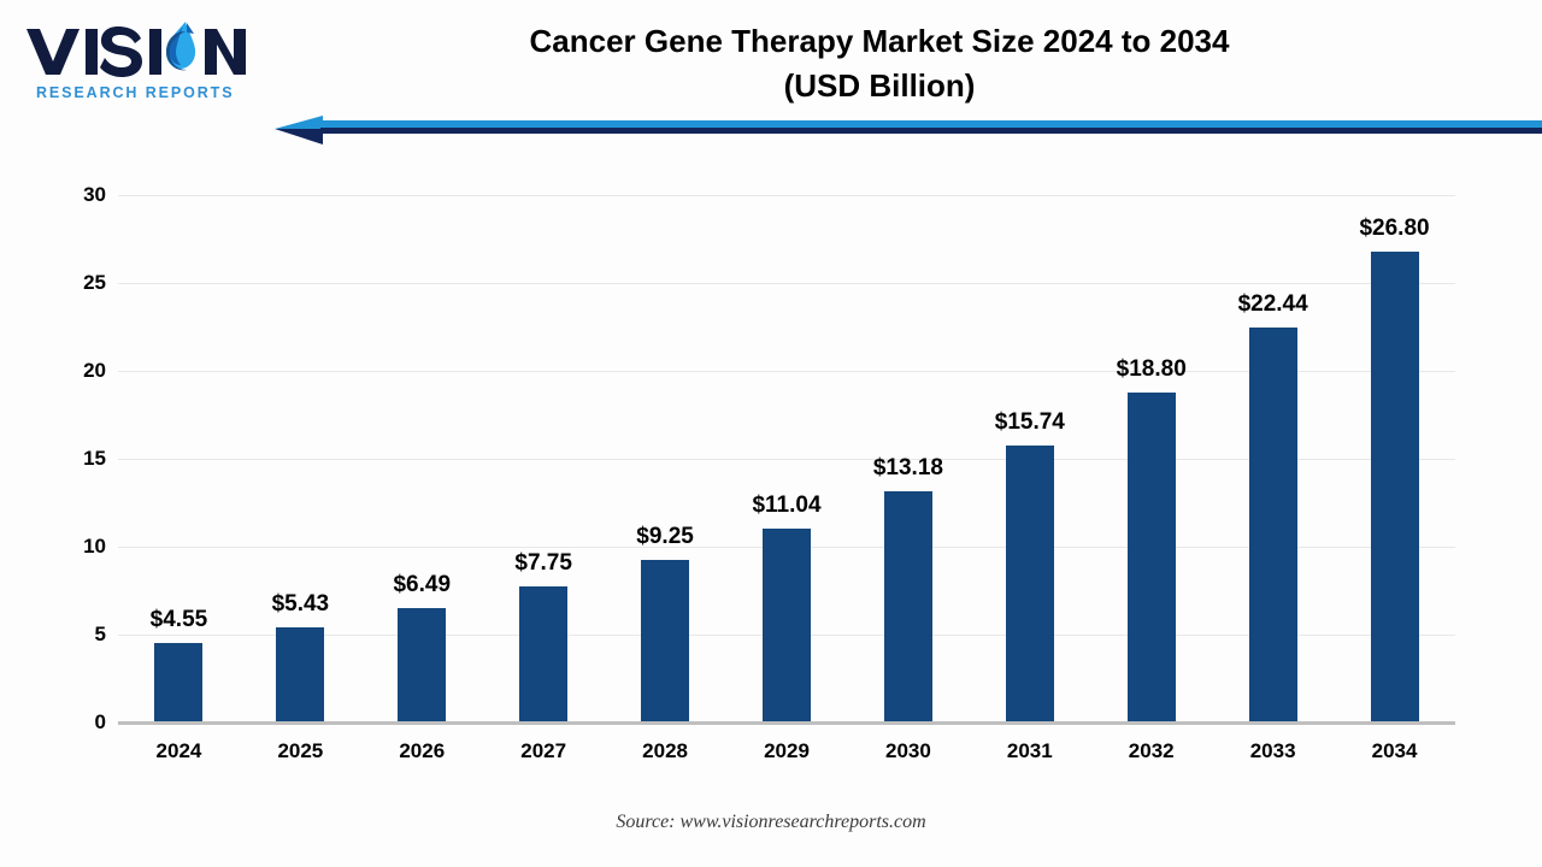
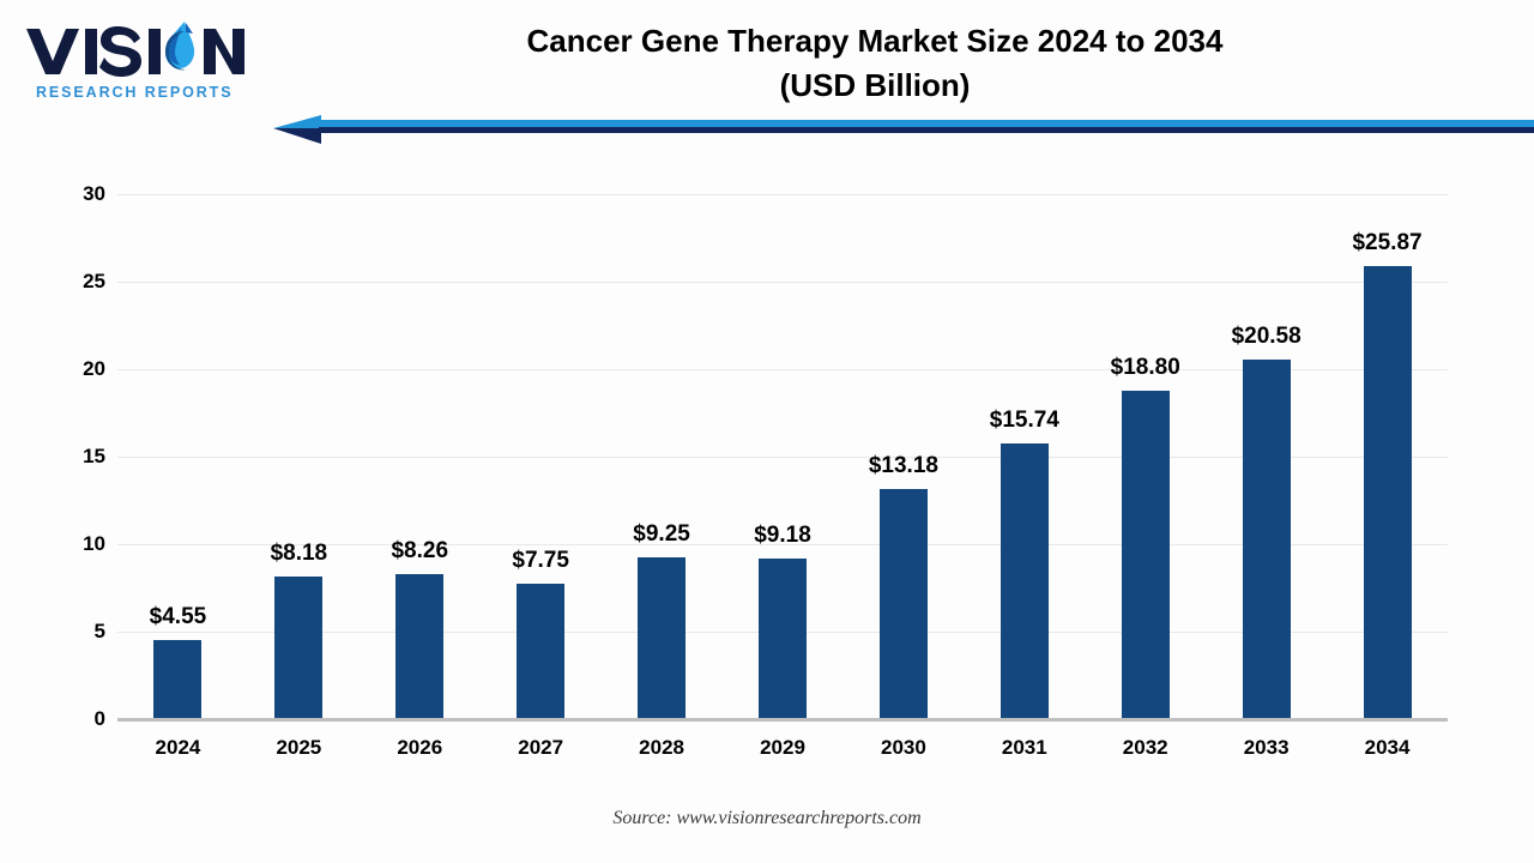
2025: $5.43 -> $8.18
2026: $6.49 -> $8.26
2029: $11.04 -> $9.18
2033: $22.44 -> $20.58
2034: $26.80 -> $25.87
